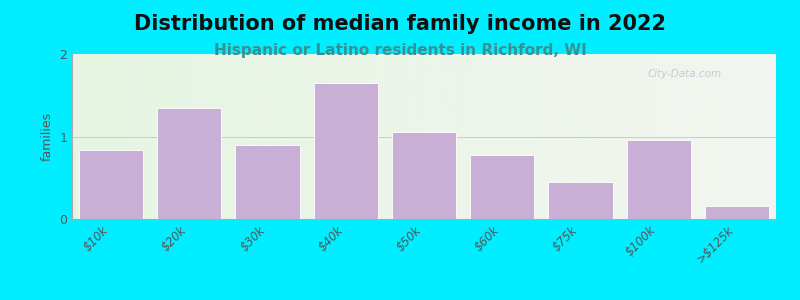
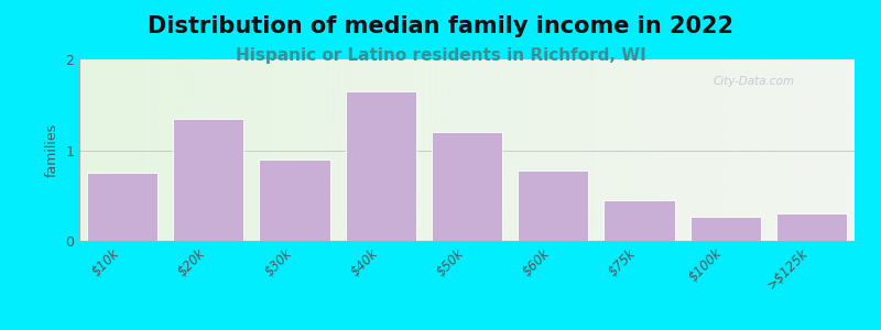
$10k: 0.84 -> 0.75
$50k: 1.06 -> 1.20
$100k: 0.96 -> 0.27
>$125k: 0.16 -> 0.30
